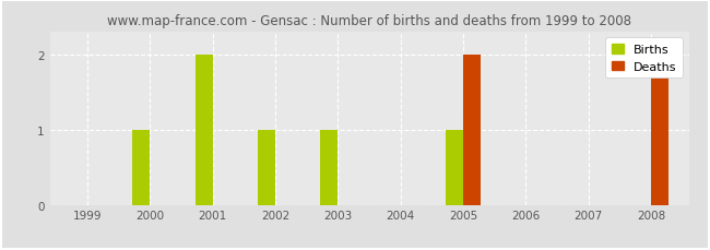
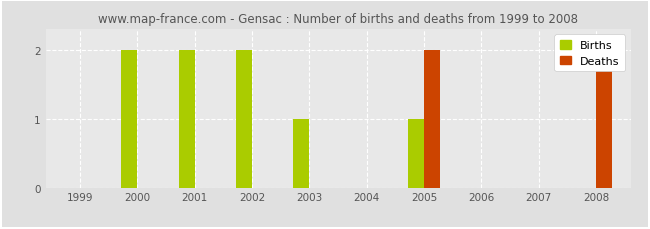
Births/2000: 1 -> 2
Births/2002: 1 -> 2
